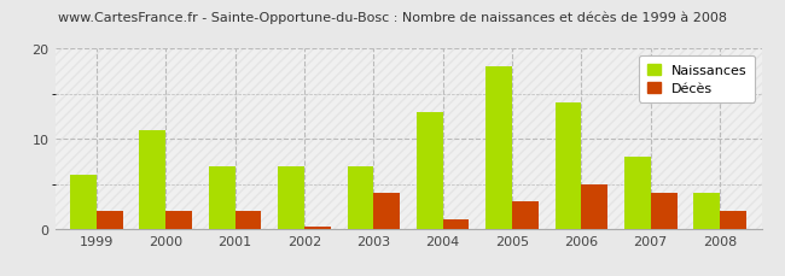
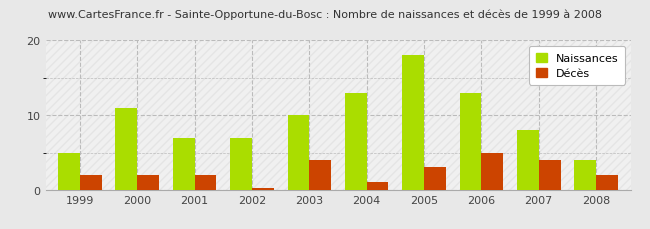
Naissances/1999: 6 -> 5
Naissances/2003: 7 -> 10
Naissances/2006: 14 -> 13
